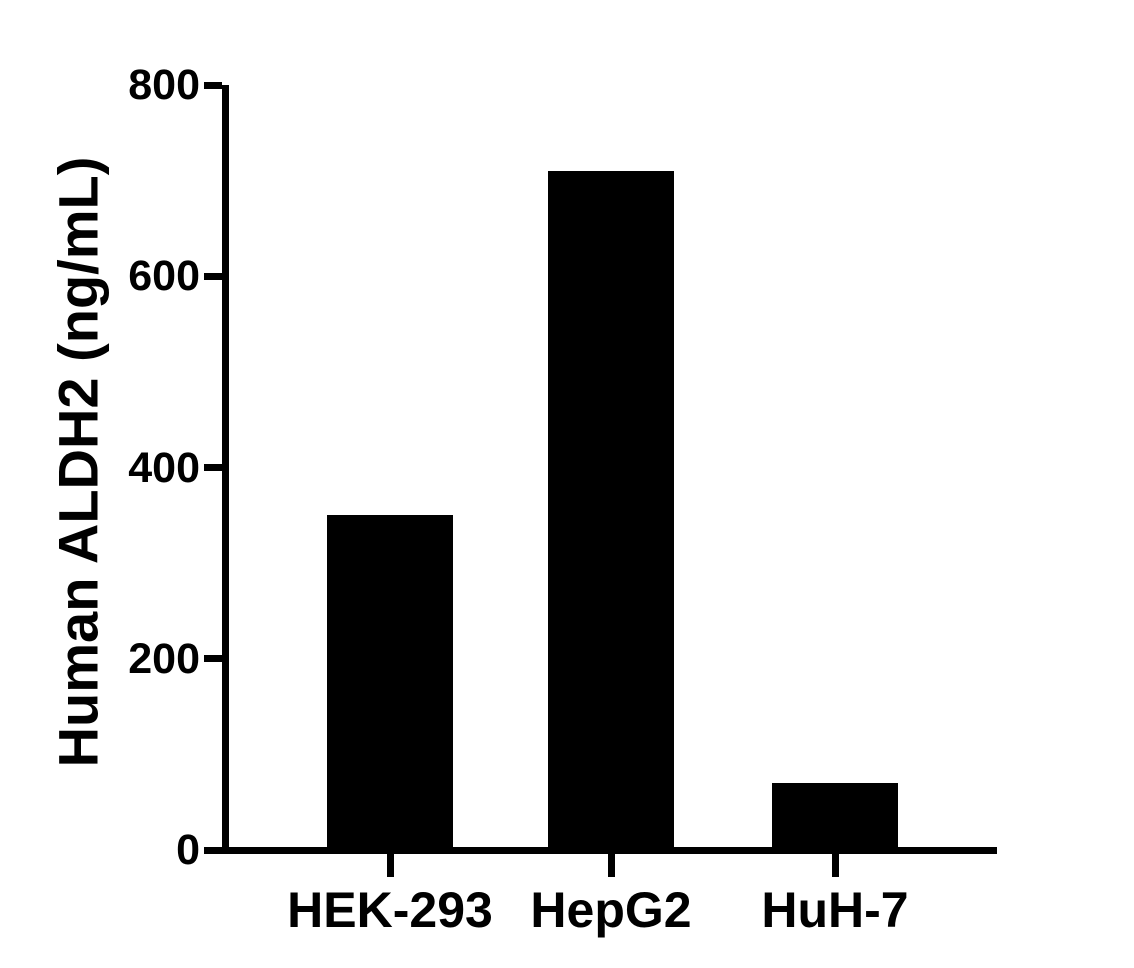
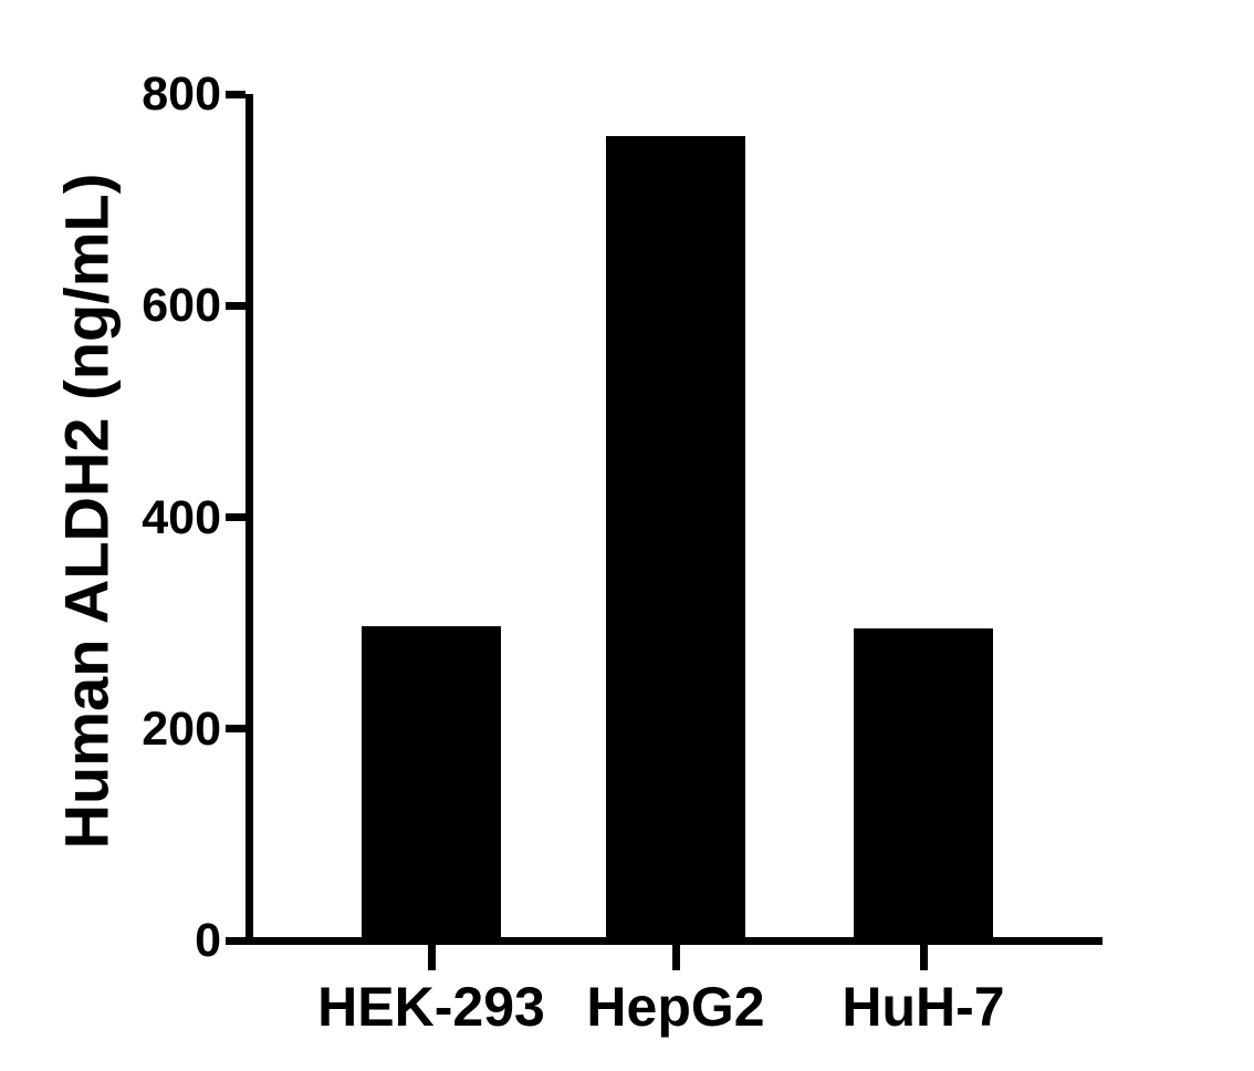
HEK-293: 350 -> 300
HepG2: 710 -> 760
HuH-7: 70 -> 300
